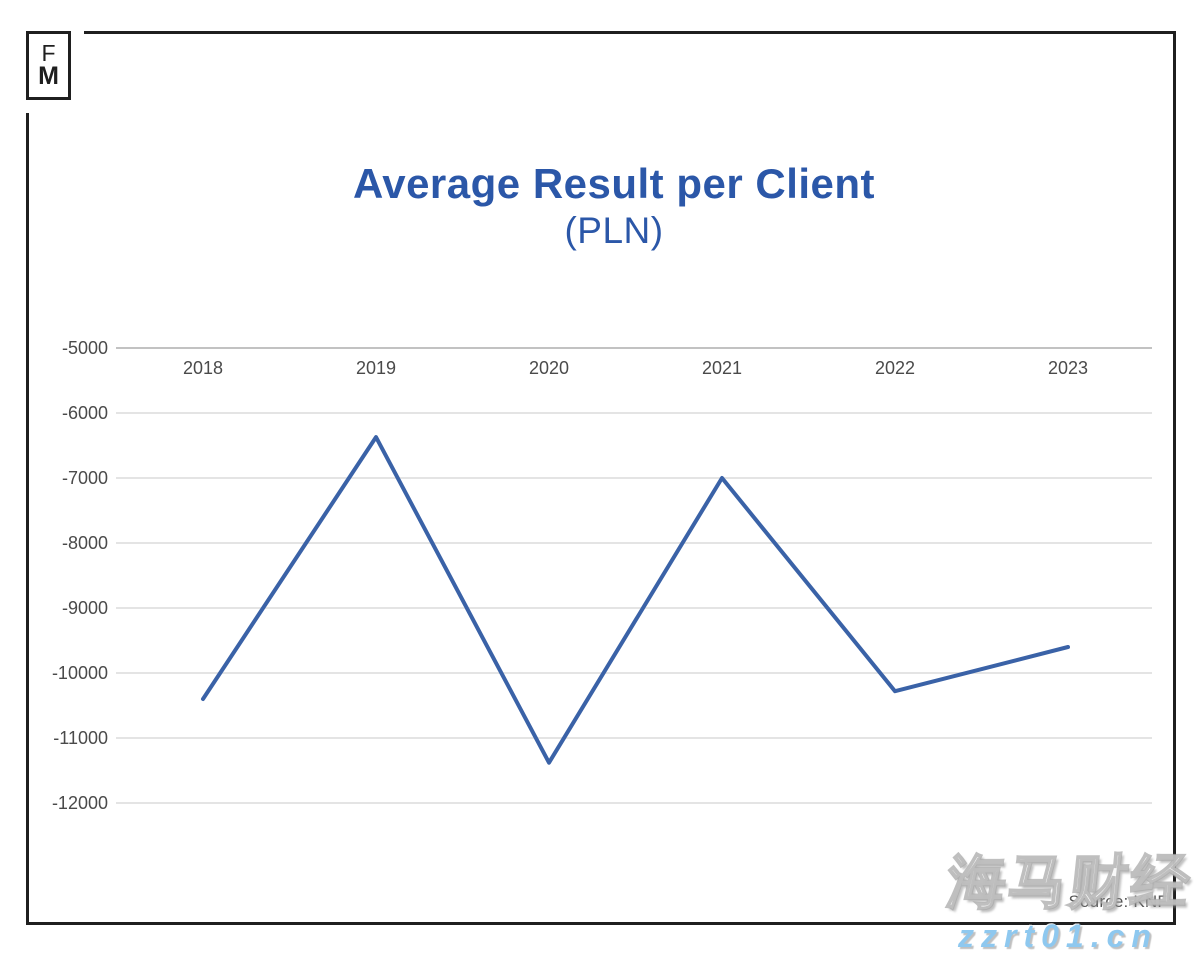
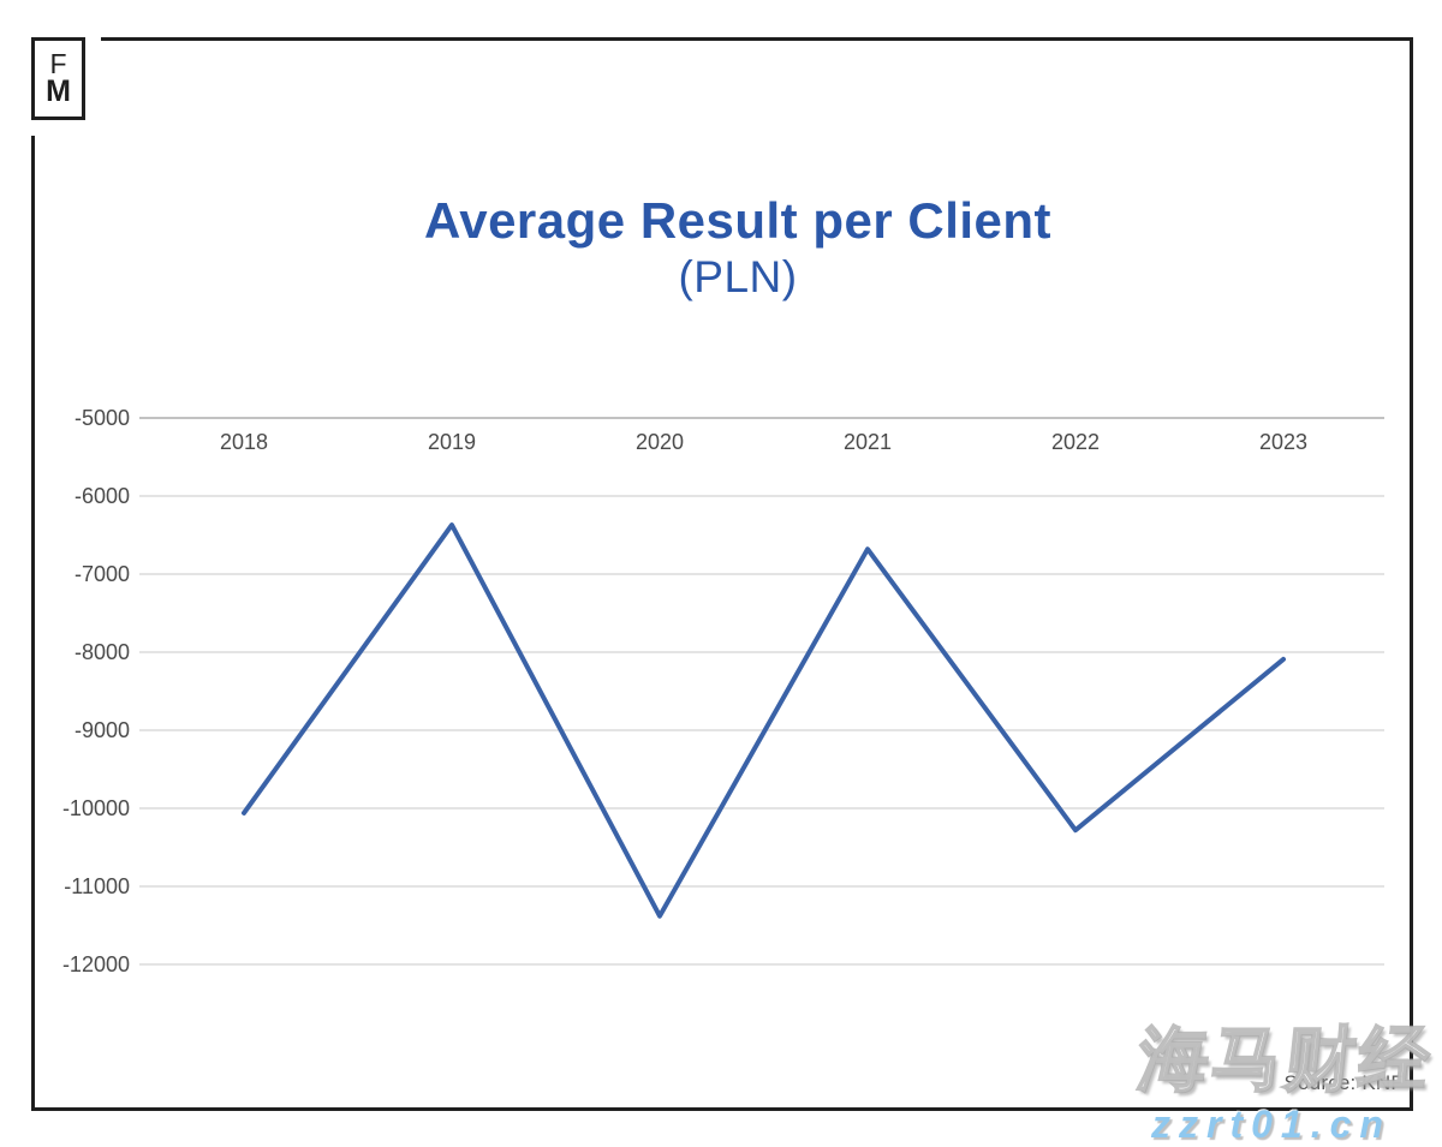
2018: -10400 -> -10100
2021: -7000 -> -6700
2023: -9600 -> -8100
